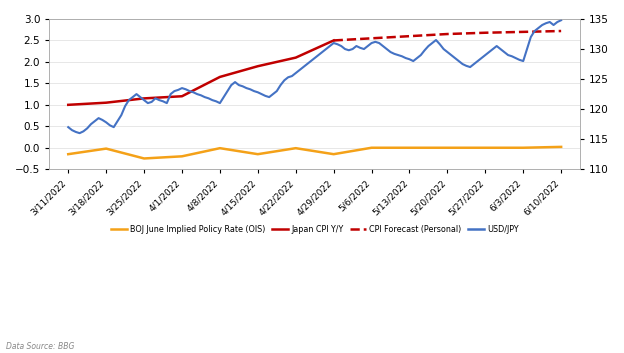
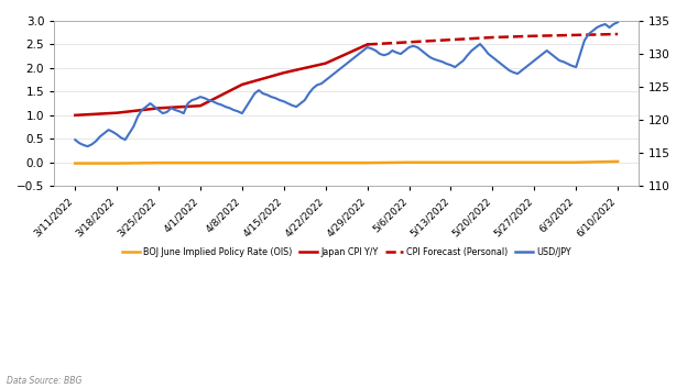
BOJ June Implied Policy Rate (OIS)/3/11/2022: -0.15 -> -0.02
BOJ June Implied Policy Rate (OIS)/3/25/2022: -0.25 -> -0.01
BOJ June Implied Policy Rate (OIS)/4/1/2022: -0.20 -> -0.01
BOJ June Implied Policy Rate (OIS)/4/15/2022: -0.15 -> -0.01
BOJ June Implied Policy Rate (OIS)/4/29/2022: -0.15 -> -0.01
